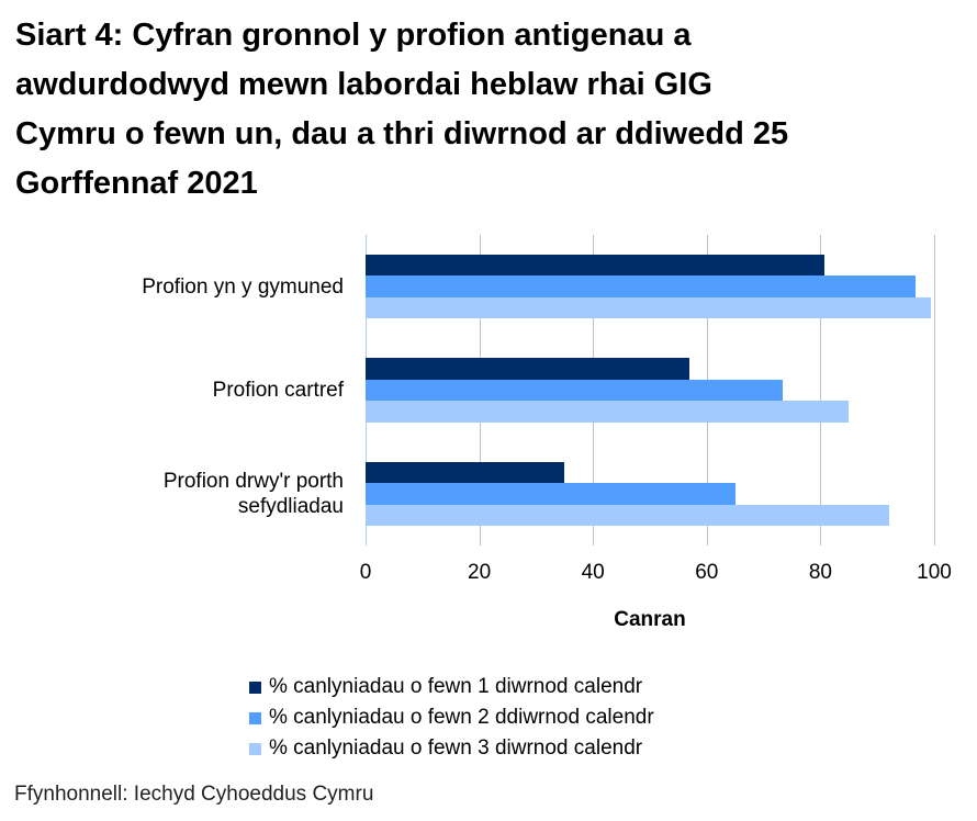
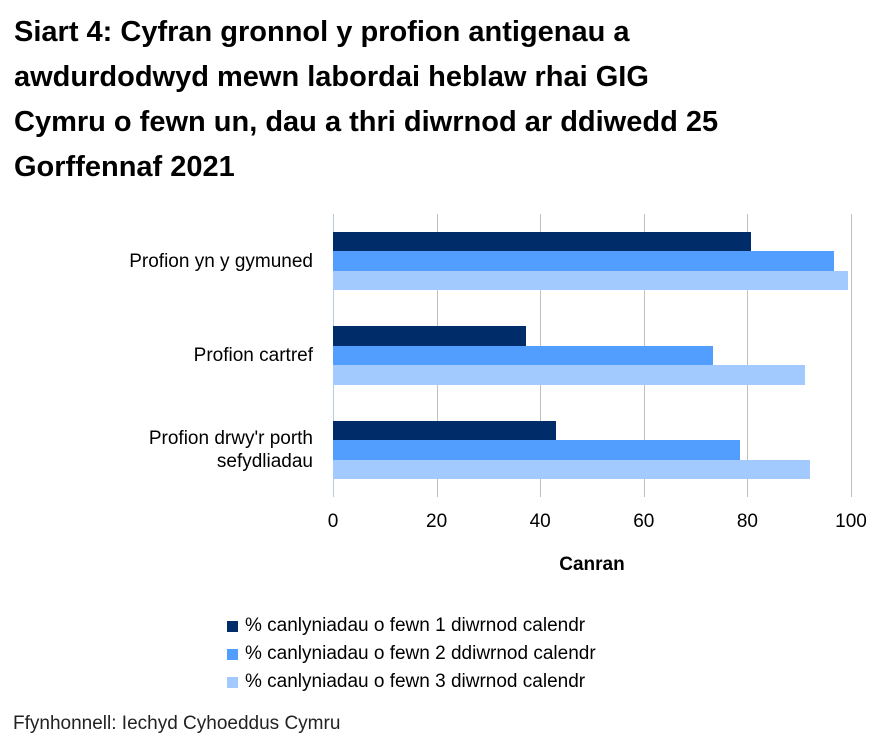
% canlyniadau o fewn 1 diwrnod calendr/Profion cartref: 57 -> 37
% canlyniadau o fewn 3 diwrnod calendr/Profion cartref: 85 -> 91
% canlyniadau o fewn 1 diwrnod calendr/Profion drwy'r porth sefydliadau: 35 -> 43
% canlyniadau o fewn 2 ddiwrnod calendr/Profion drwy'r porth sefydliadau: 65 -> 79
